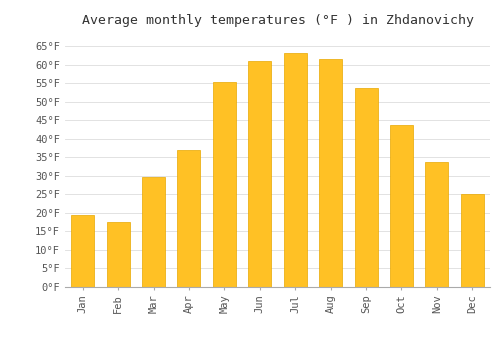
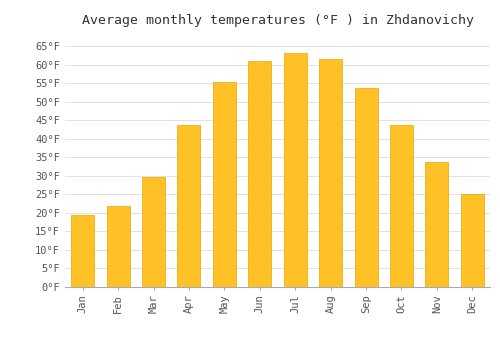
Feb: 17.5°F -> 21.9°F
Apr: 37.0°F -> 43.7°F
